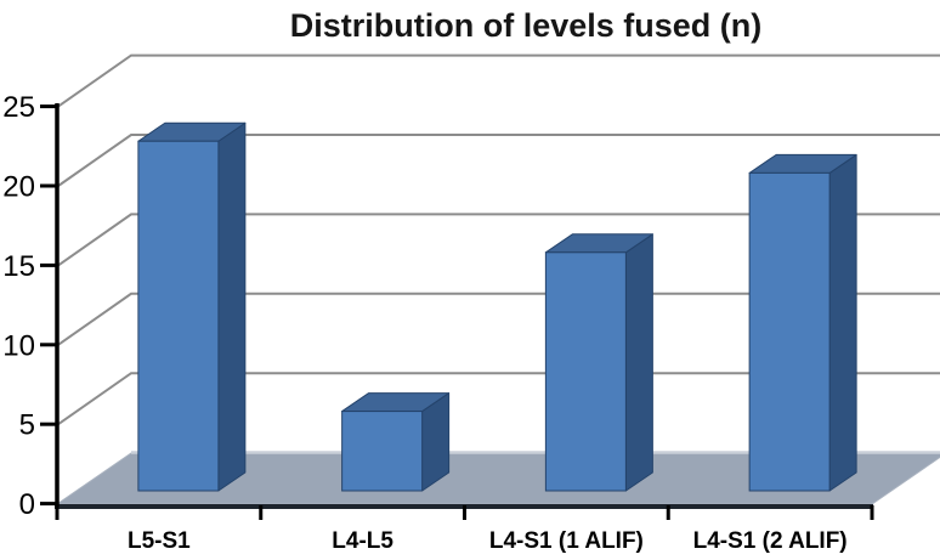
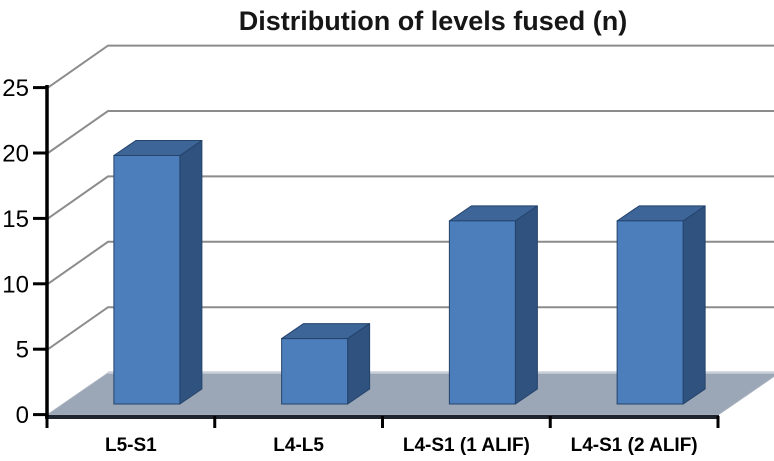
L5-S1: 22 -> 19
L4-S1 (1 ALIF): 15 -> 14
L4-S1 (2 ALIF): 20 -> 14
